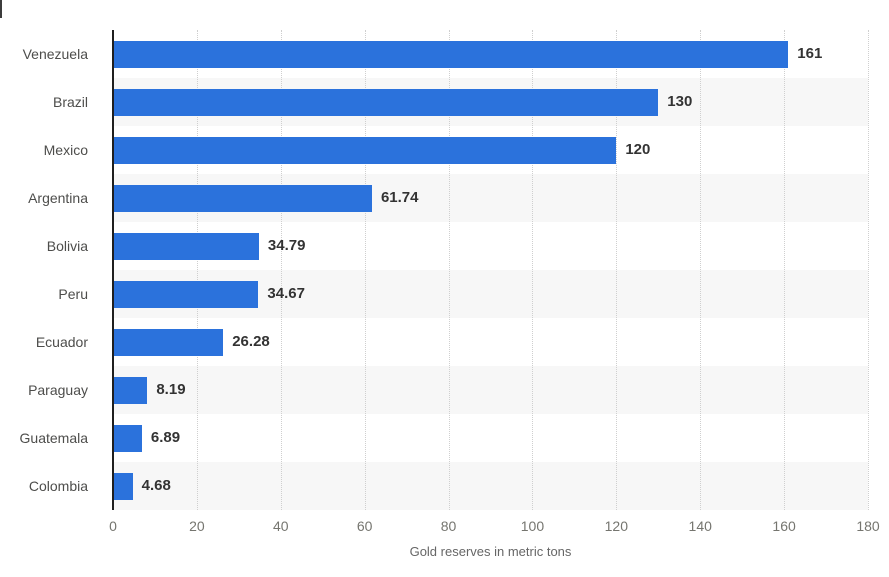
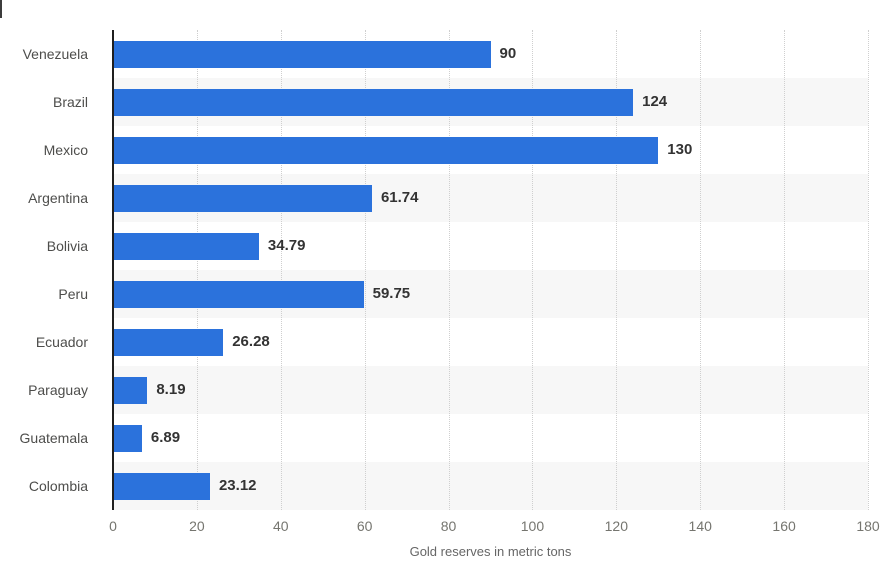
Venezuela: 161 -> 90
Brazil: 130 -> 124
Mexico: 120 -> 130
Peru: 34.67 -> 59.75
Colombia: 4.68 -> 23.12
